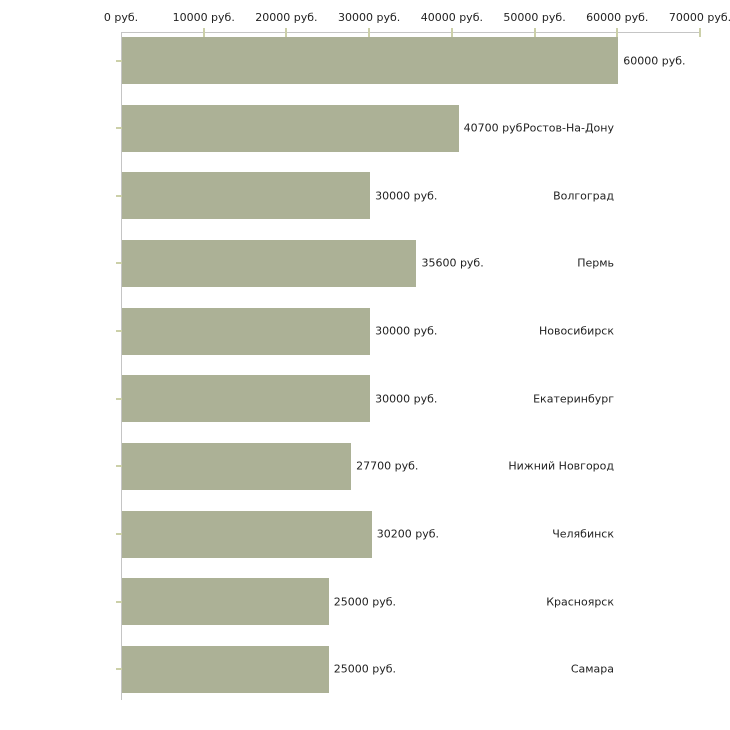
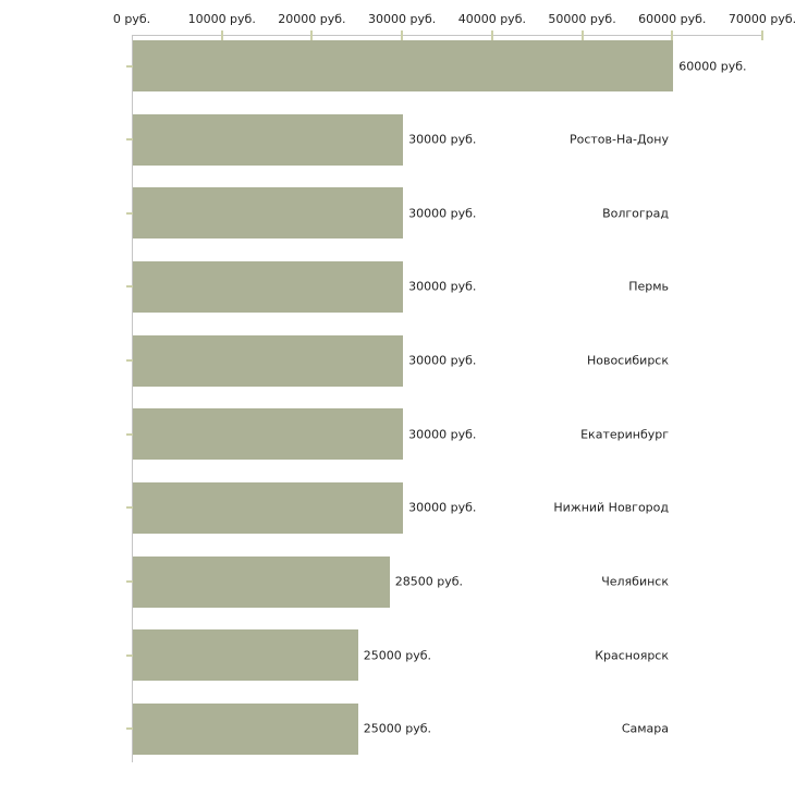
Ростов-На-Дону: 40700 -> 30000
Пермь: 35600 -> 30000
Нижний Новгород: 27700 -> 30000
Челябинск: 30200 -> 28500
